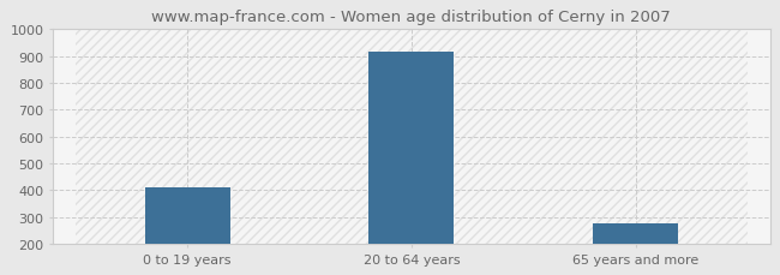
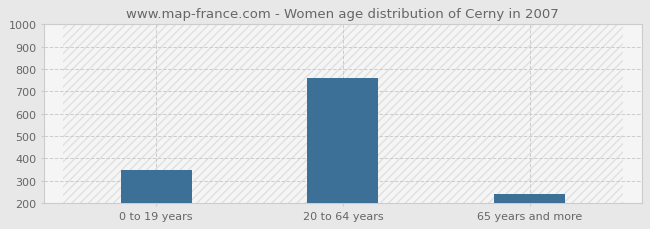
0 to 19 years: 410 -> 350
20 to 64 years: 915 -> 760
65 years and more: 278 -> 240
